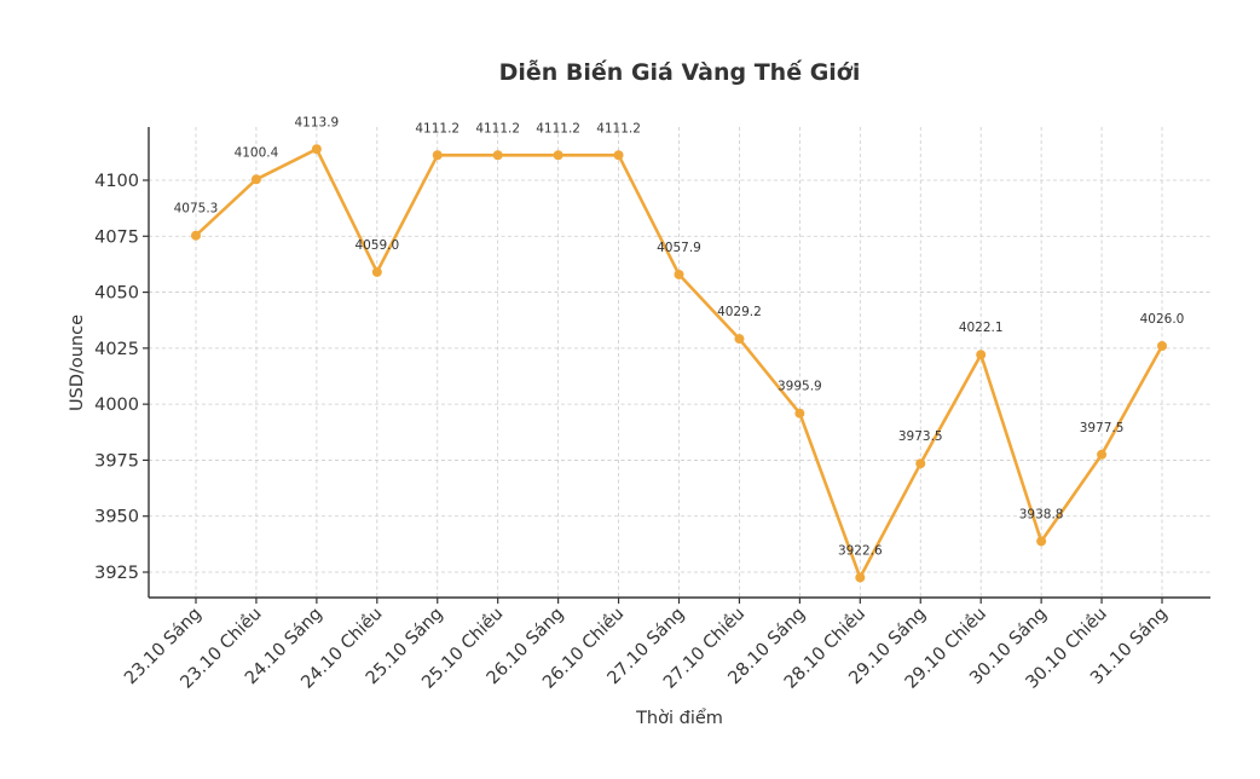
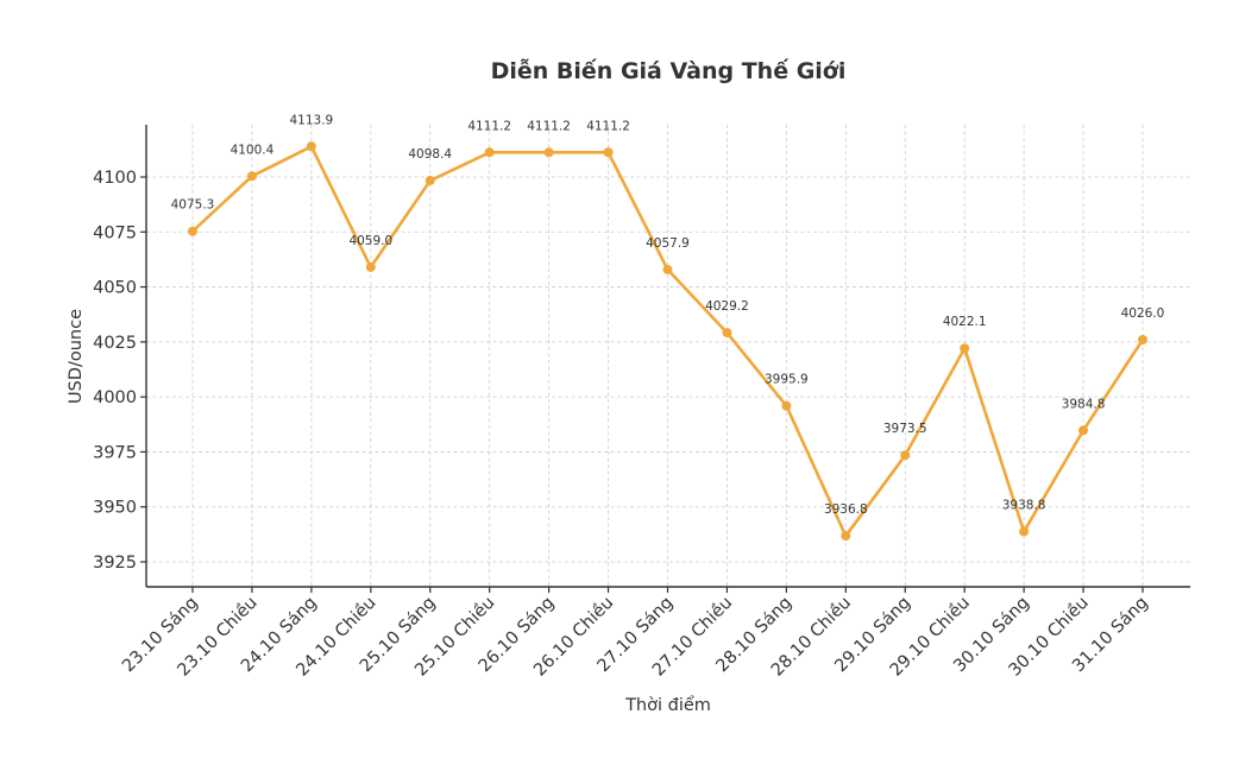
25.10 Sáng: 4111.2 -> 4098.4
28.10 Chiều: 3922.6 -> 3936.8
30.10 Chiều: 3977.5 -> 3984.8
